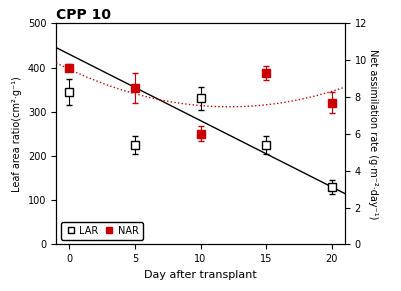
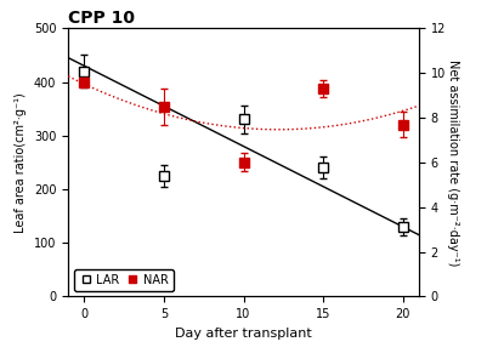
LAR/0: 345 -> 420
LAR/15: 225 -> 240
